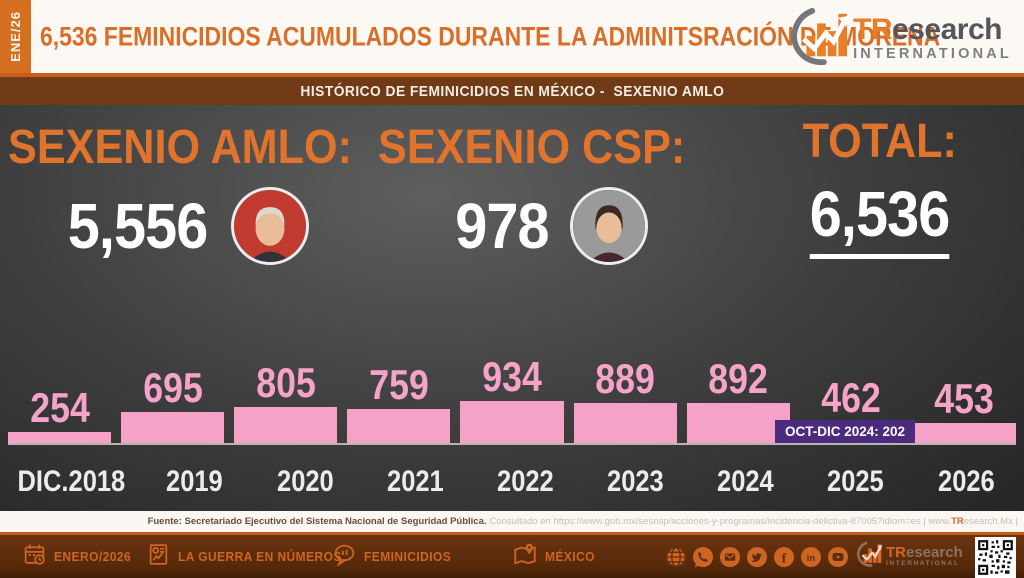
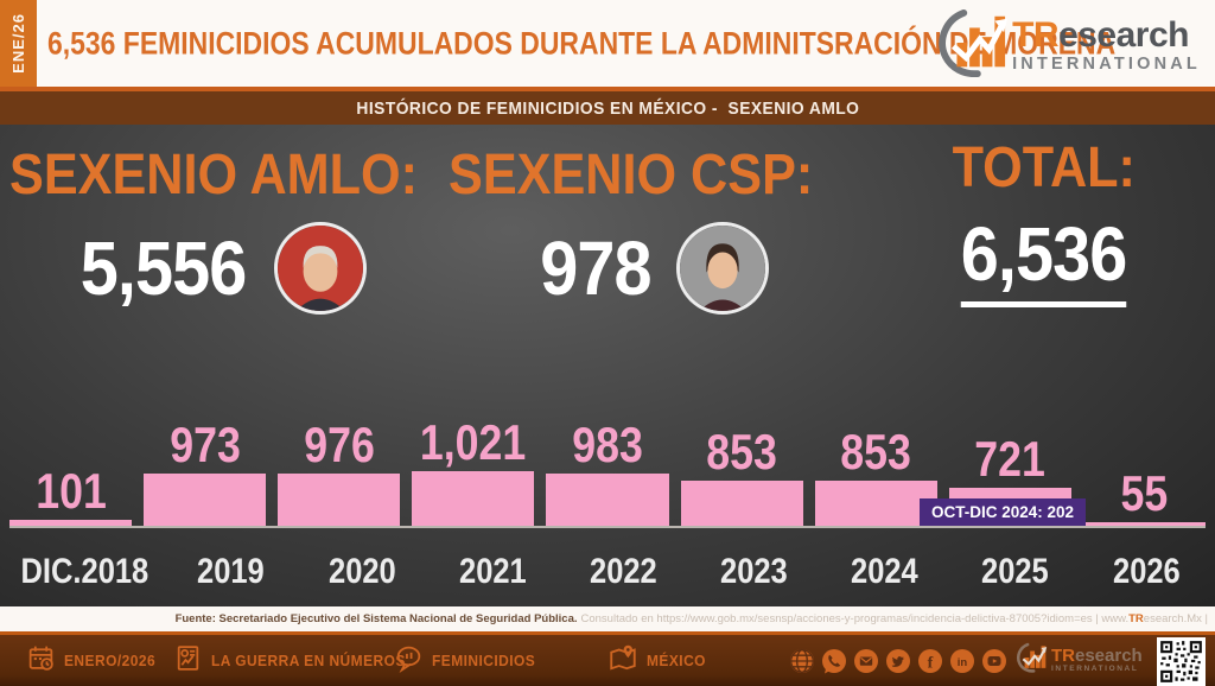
DIC.2018: 254 -> 101
2019: 695 -> 973
2020: 805 -> 976
2021: 759 -> 1,021
2022: 934 -> 983
2023: 889 -> 853
2024: 892 -> 853
2025: 462 -> 721
2026: 453 -> 55
